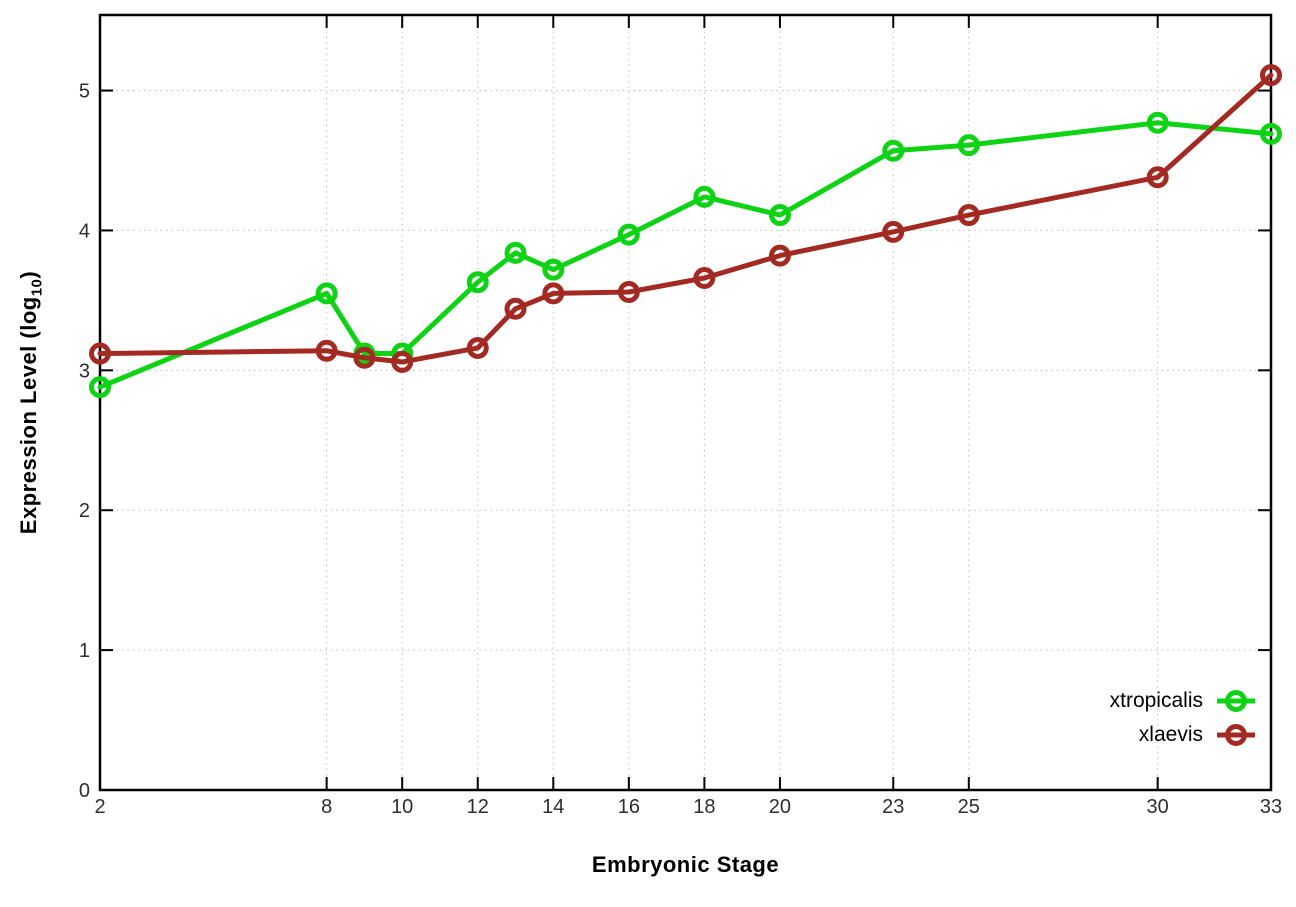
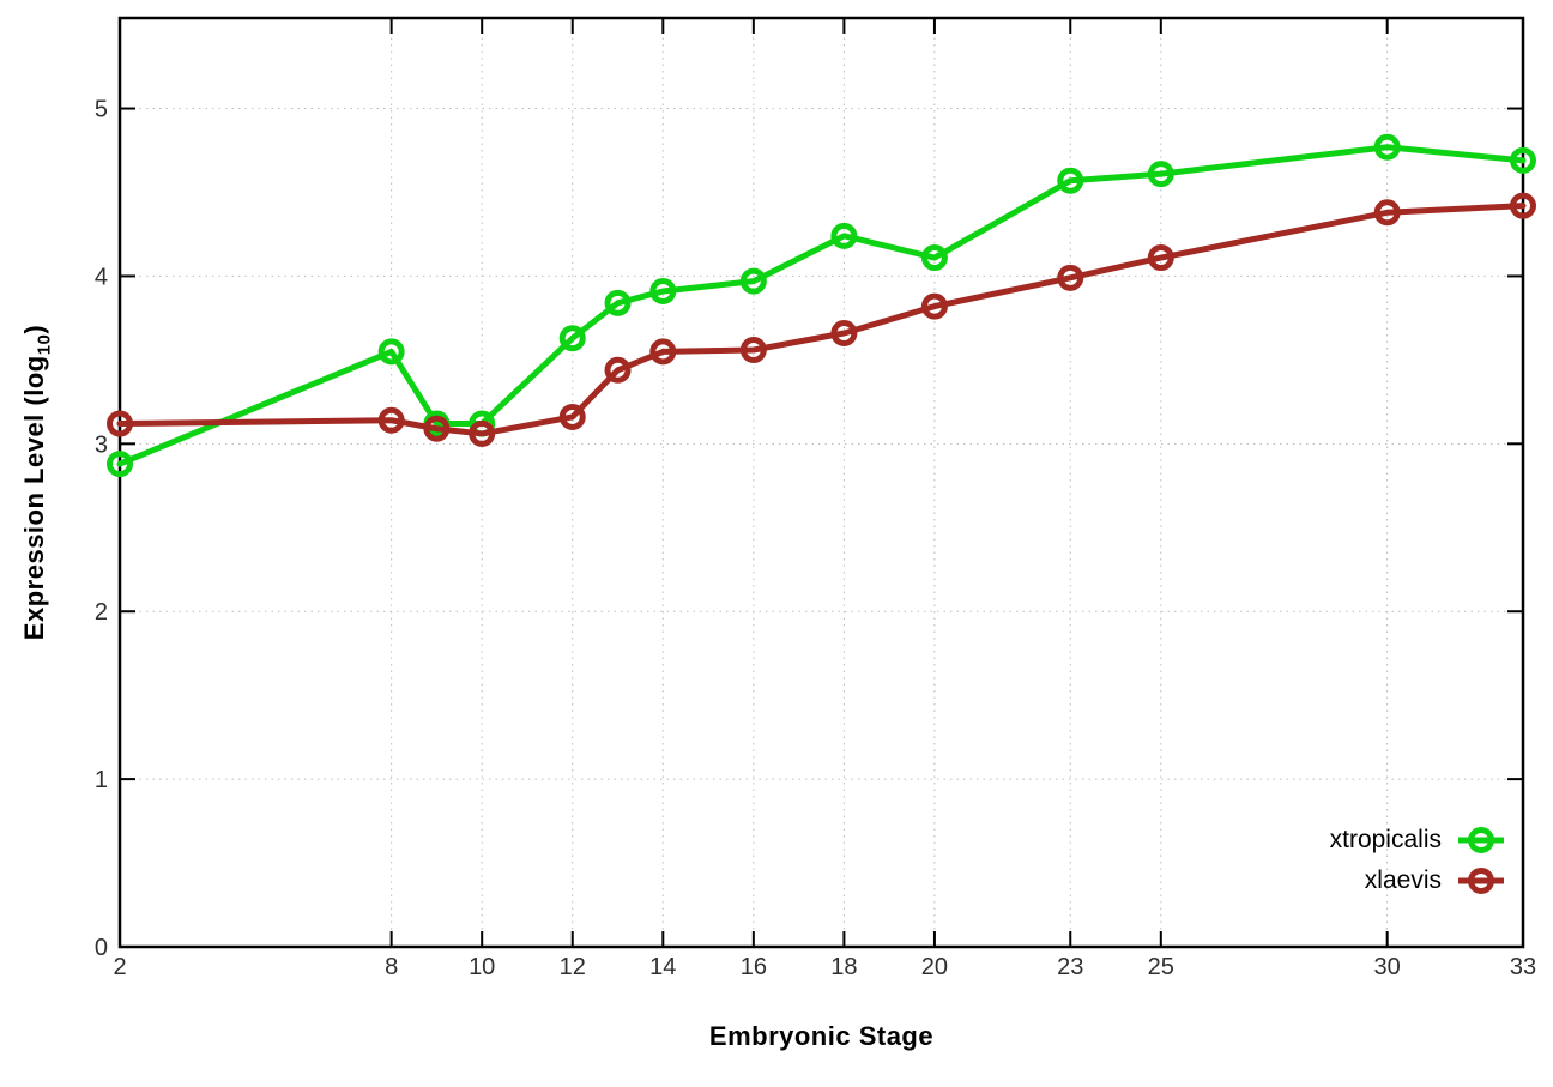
xtropicalis/14: 3.72 -> 3.91
xlaevis/33: 5.11 -> 4.42
